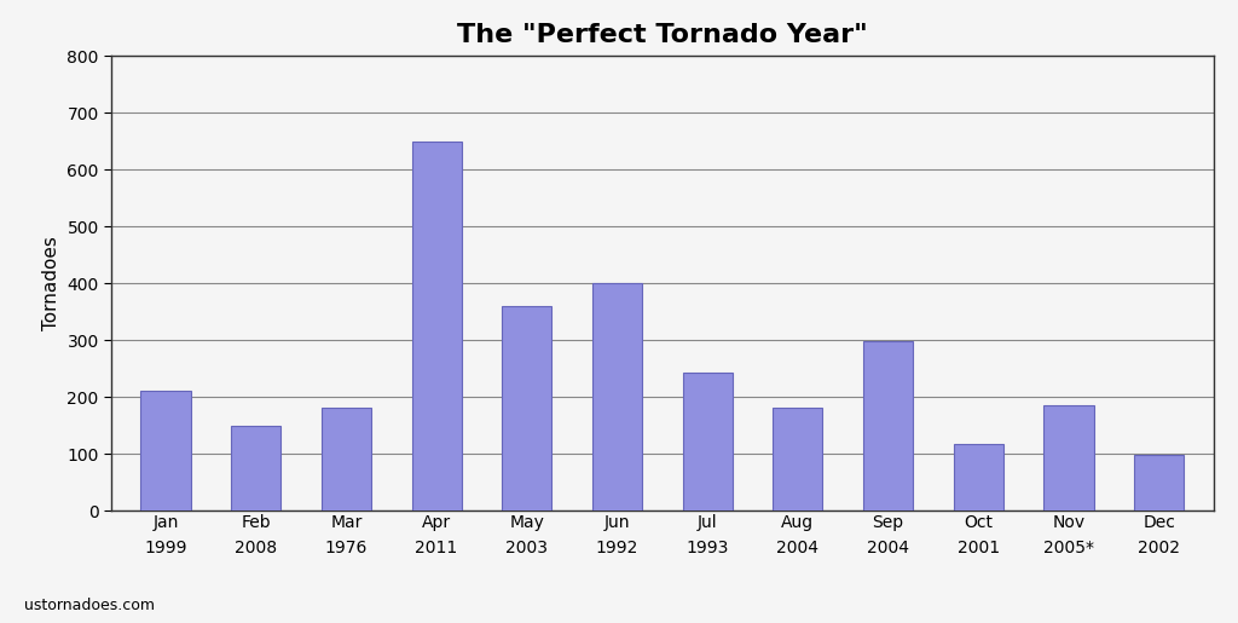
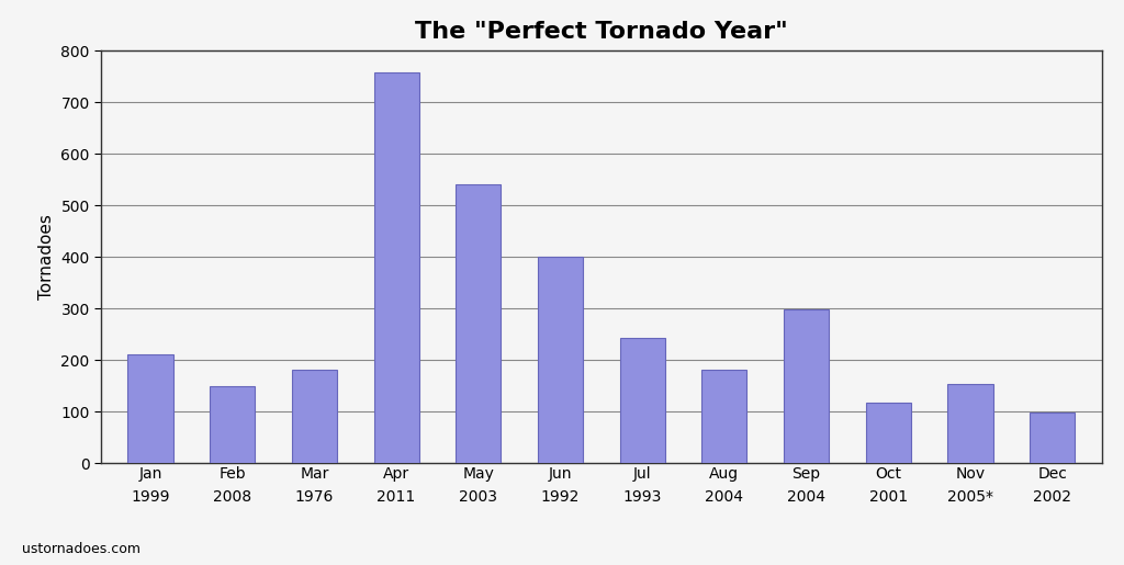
Apr 2011: 650 -> 758
May 2003: 360 -> 542
Nov 2005*: 185 -> 153
